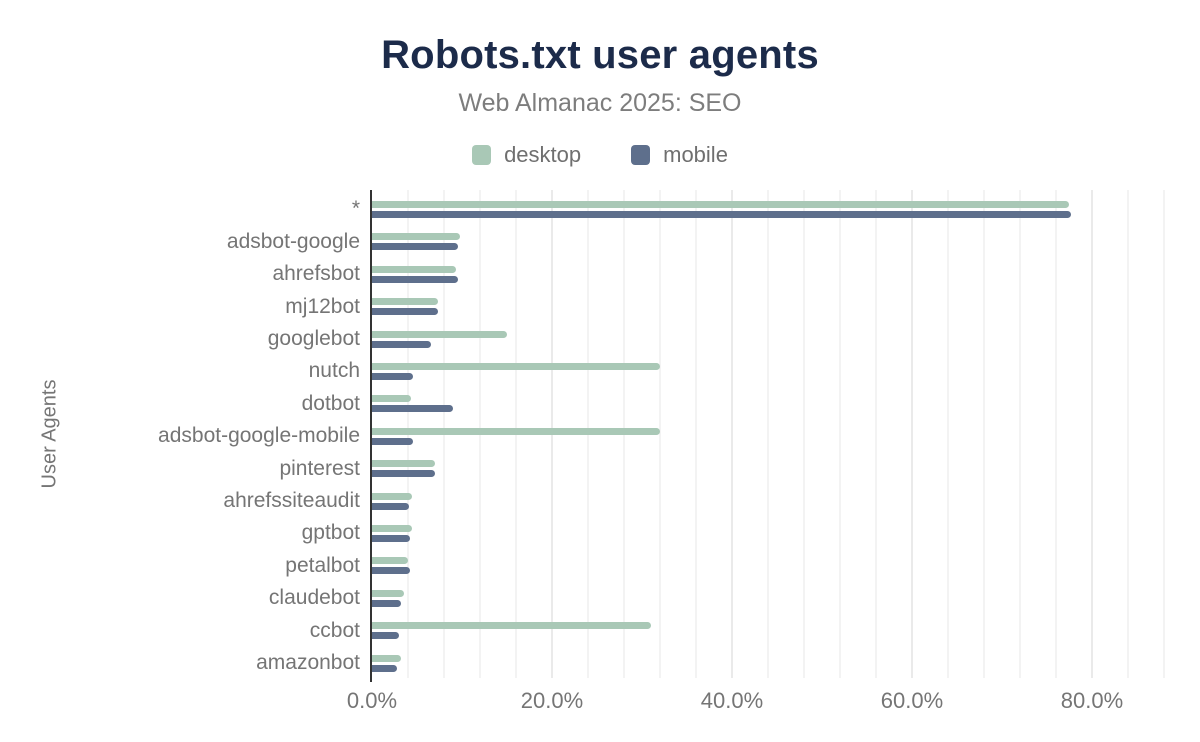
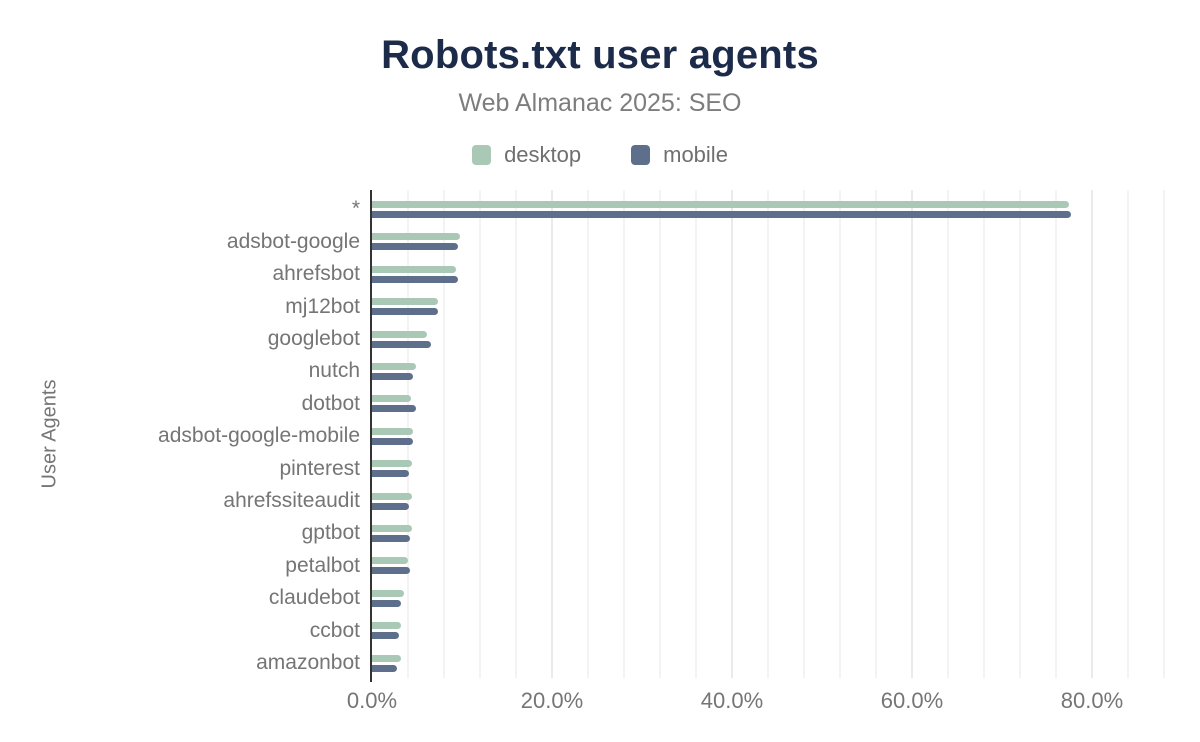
desktop/googlebot: 15% -> 6%
desktop/nutch: 32% -> 5%
mobile/dotbot: 9% -> 5%
desktop/adsbot-google-mobile: 32% -> 5%
desktop/pinterest: 7% -> 4%
mobile/pinterest: 7% -> 4%
desktop/ccbot: 31% -> 3%
